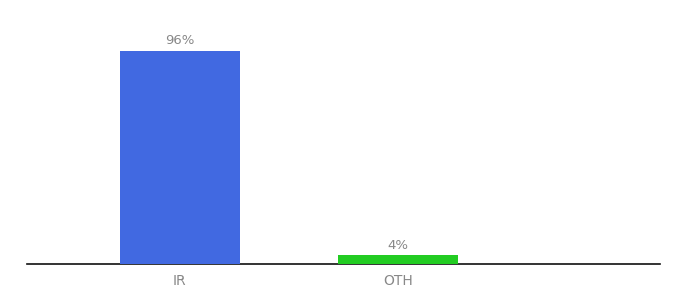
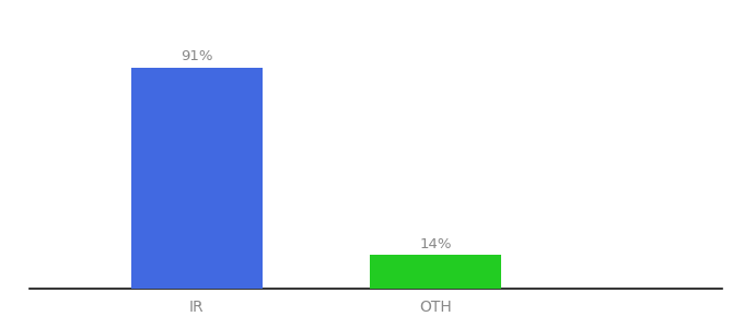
IR: 96% -> 91%
OTH: 4% -> 14%
